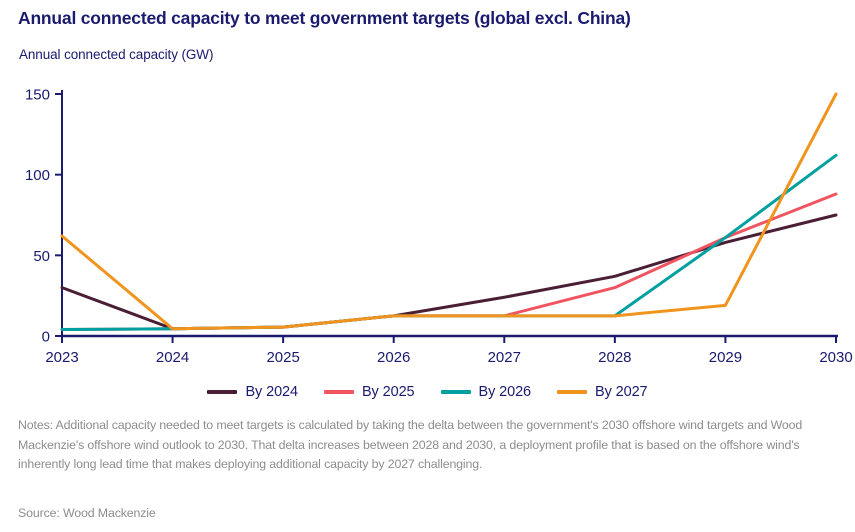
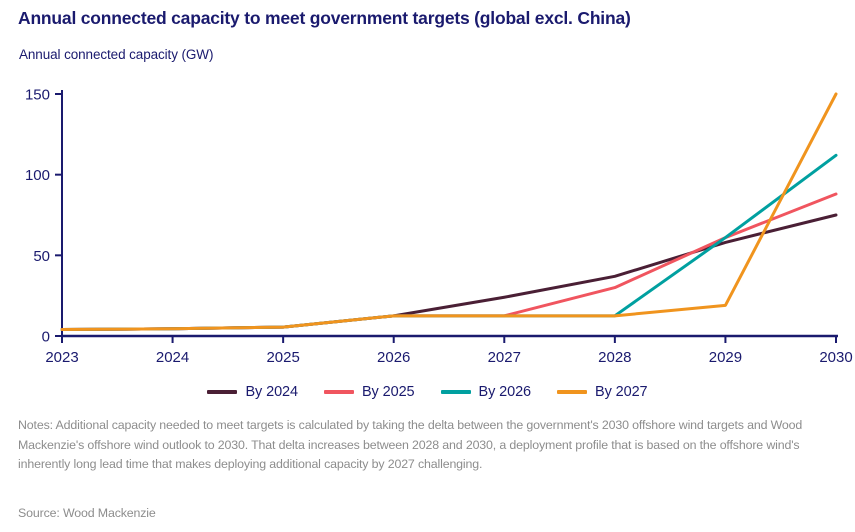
By 2024/2023: 30 -> 4
By 2027/2023: 62 -> 4
